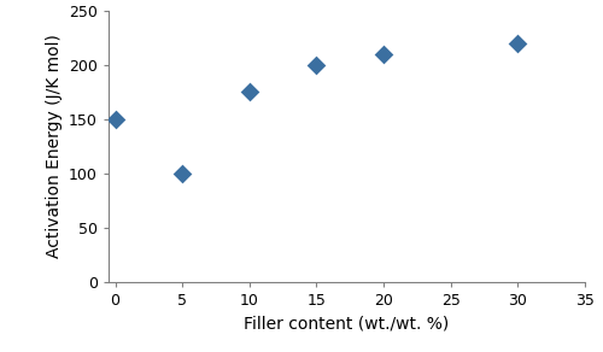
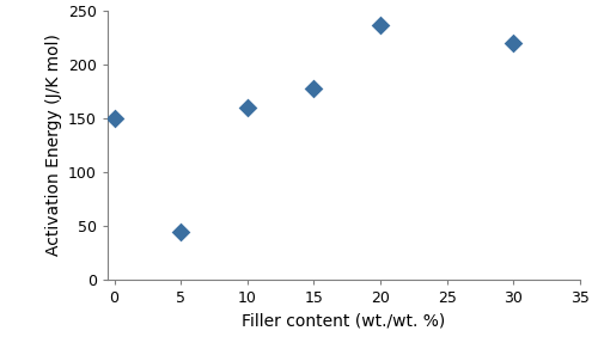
5: 100 -> 44
10: 175 -> 160
15: 200 -> 178
20: 210 -> 236
